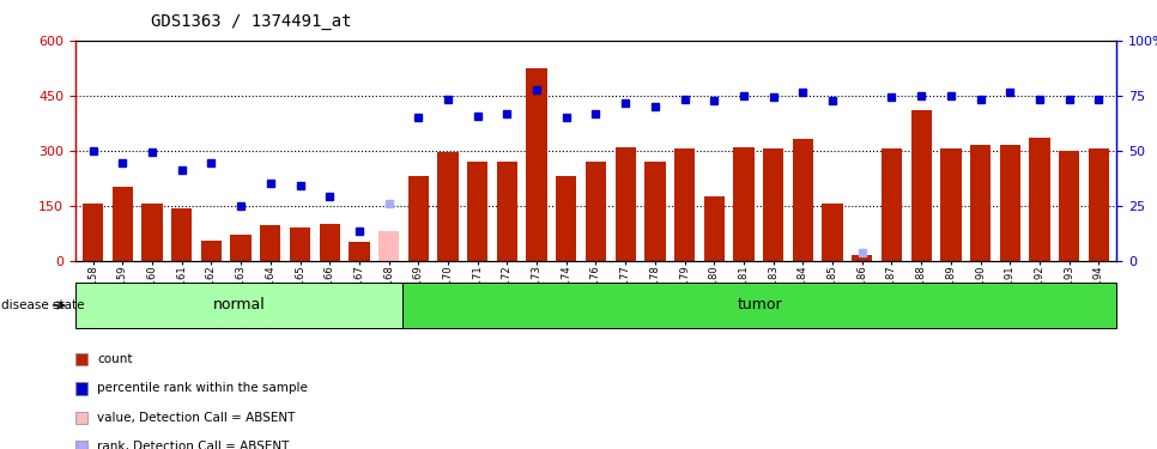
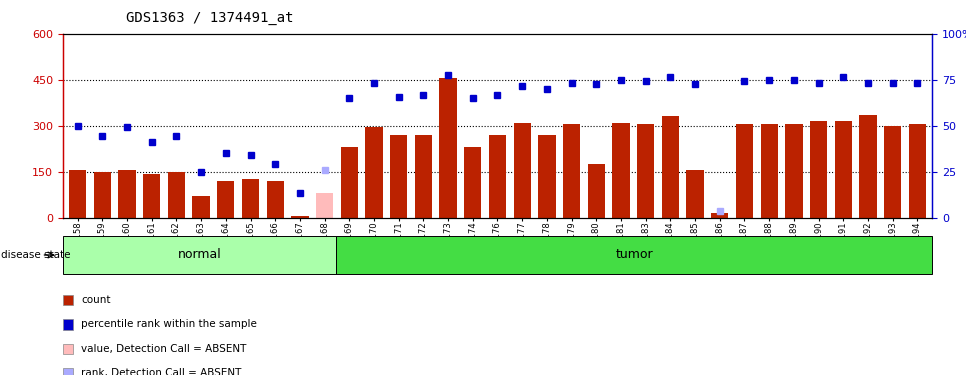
GSM33159: 200 -> 147
GSM33162: 55 -> 147
GSM33164: 95 -> 120
GSM33165: 90 -> 125
GSM33166: 100 -> 120
GSM33167: 50 -> 5
GSM33173: 525 -> 455
GSM33188: 410 -> 305
